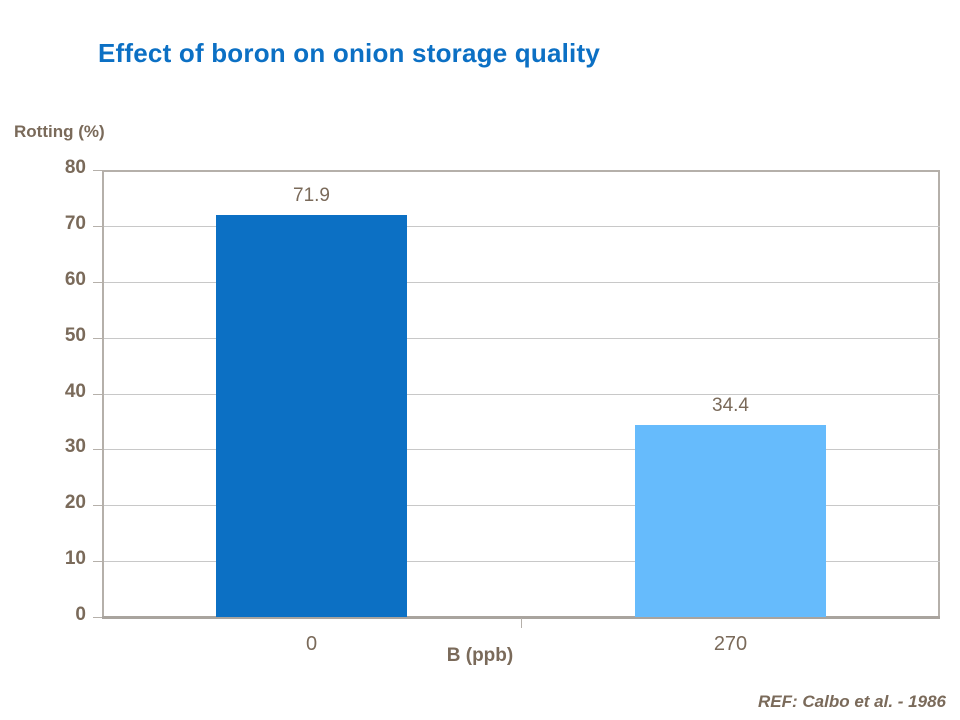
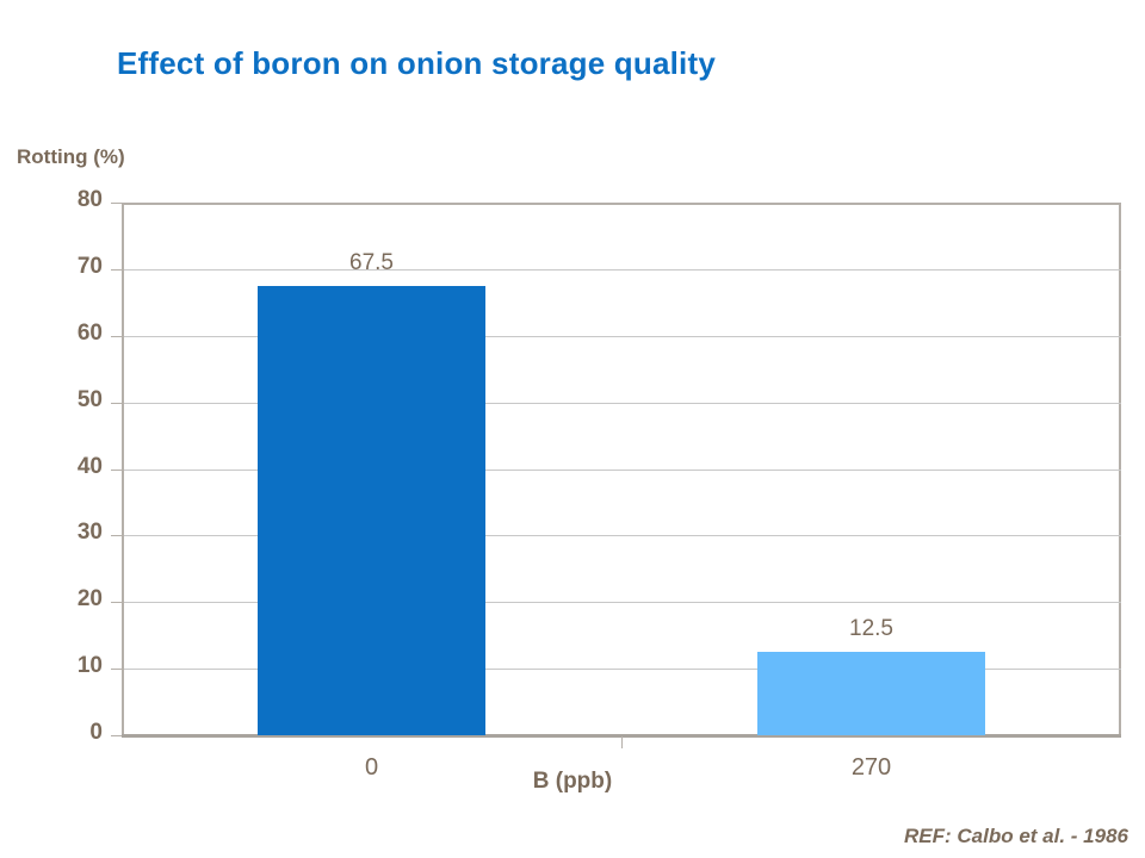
0: 71.9 -> 67.5
270: 34.4 -> 12.5
